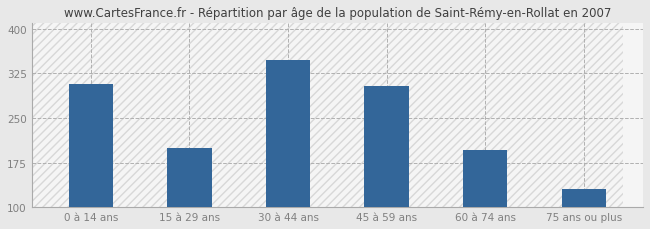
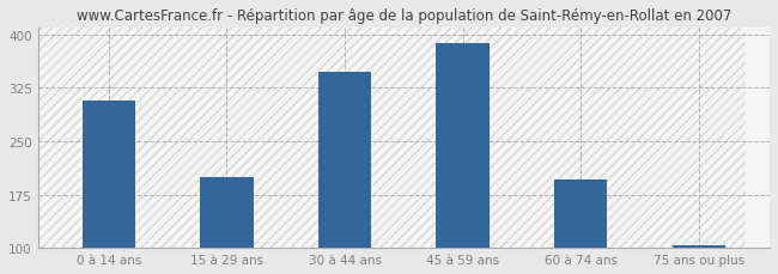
45 à 59 ans: 304 -> 388
75 ans ou plus: 130 -> 104
